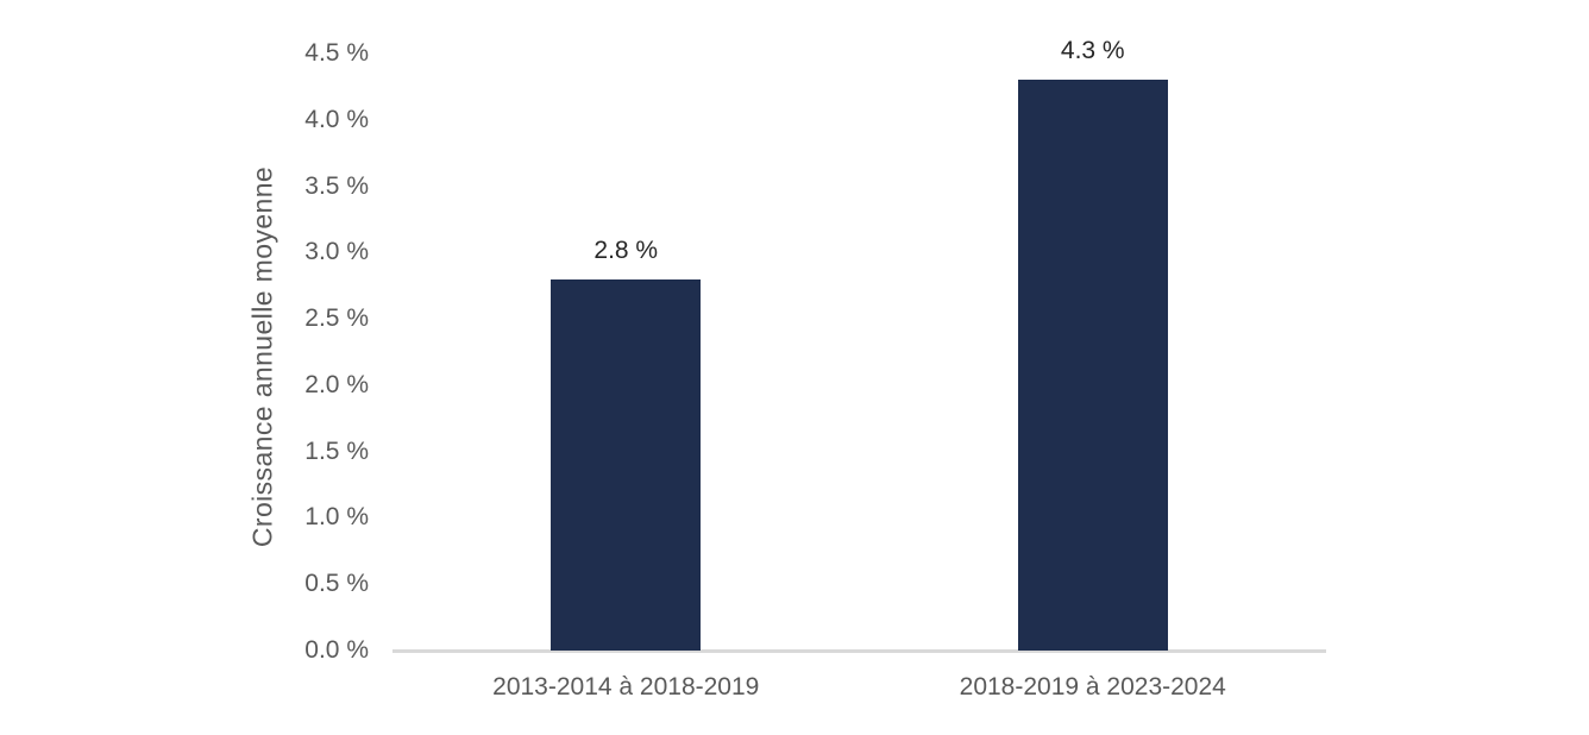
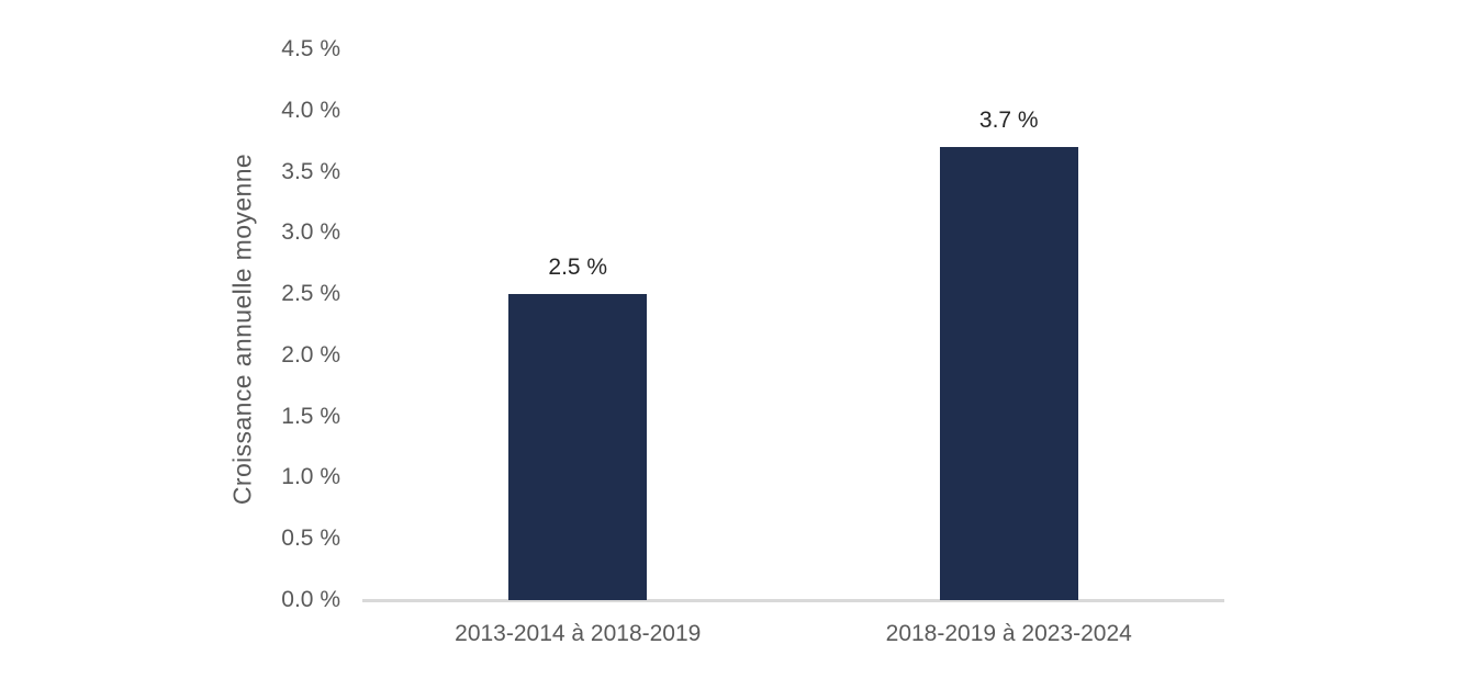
2013-2014 à 2018-2019: 2.8 -> 2.5
2018-2019 à 2023-2024: 4.3 -> 3.7
